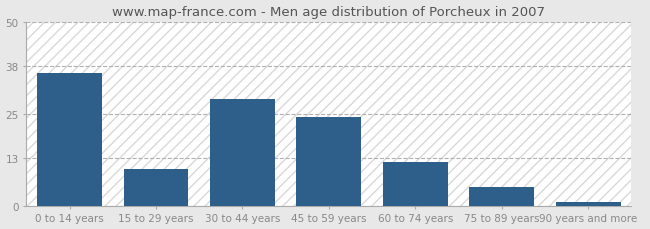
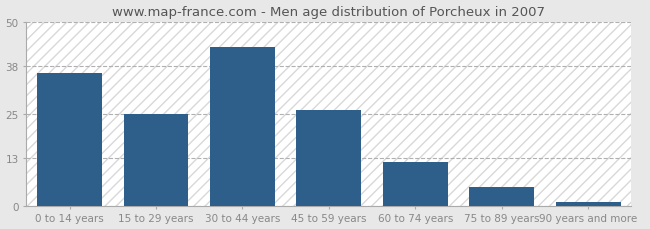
15 to 29 years: 10 -> 25
30 to 44 years: 29 -> 43
45 to 59 years: 24 -> 26
